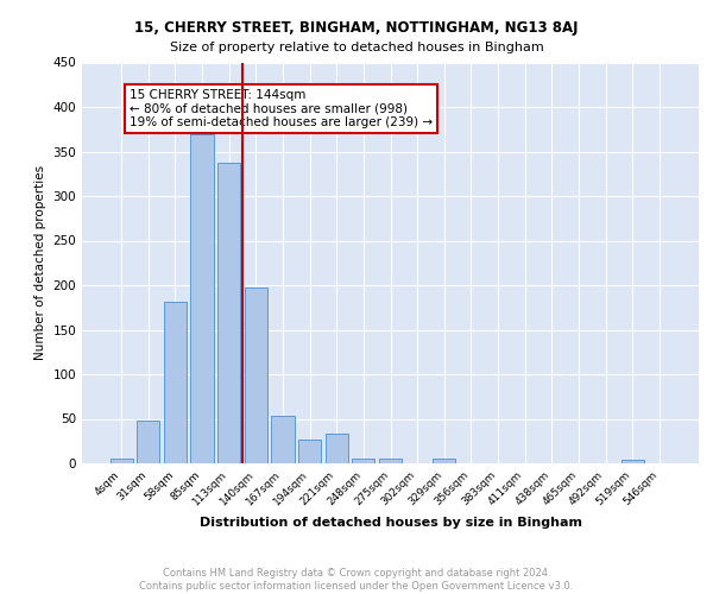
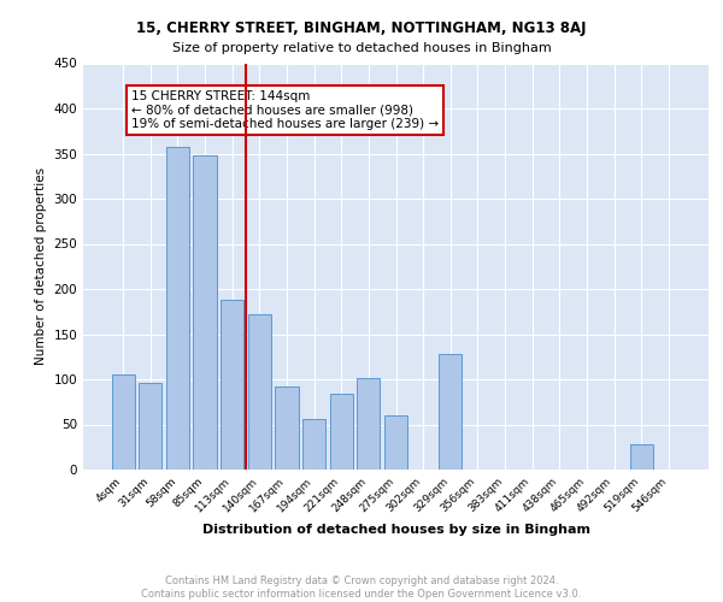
4sqm: 5 -> 106
31sqm: 48 -> 96
58sqm: 182 -> 358
85sqm: 370 -> 348
113sqm: 338 -> 188
140sqm: 198 -> 172
167sqm: 54 -> 92
194sqm: 27 -> 56
221sqm: 33 -> 84
248sqm: 5 -> 102
275sqm: 6 -> 60
329sqm: 5 -> 128
519sqm: 4 -> 28
